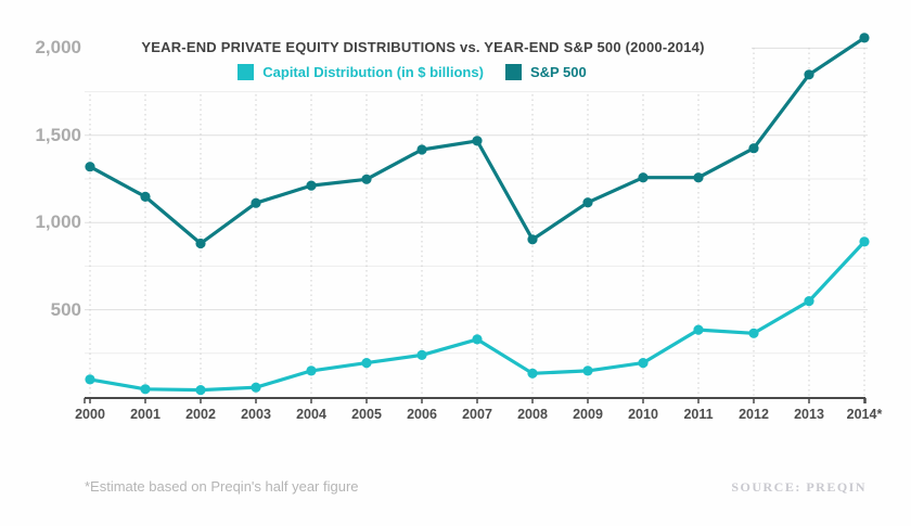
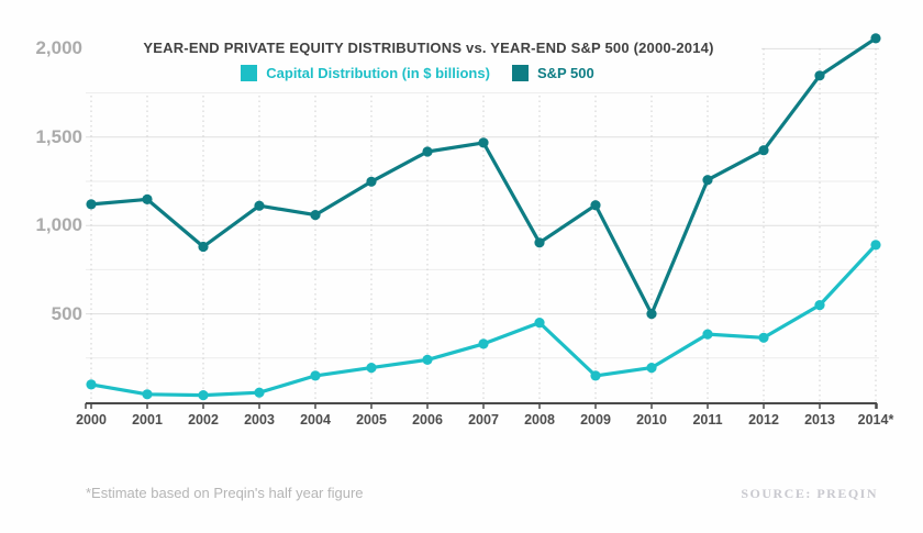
S&P 500/2000: 1320 -> 1120
S&P 500/2004: 1210 -> 1060
Capital Distribution (in $ billions)/2008: 140 -> 450
S&P 500/2010: 1260 -> 500
